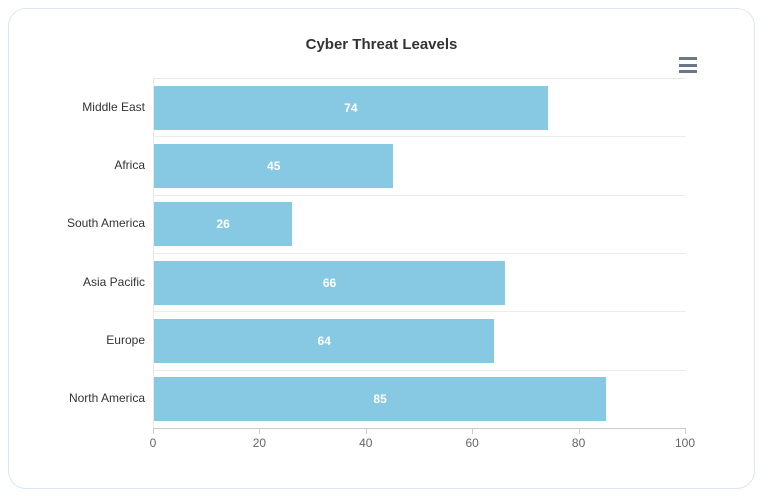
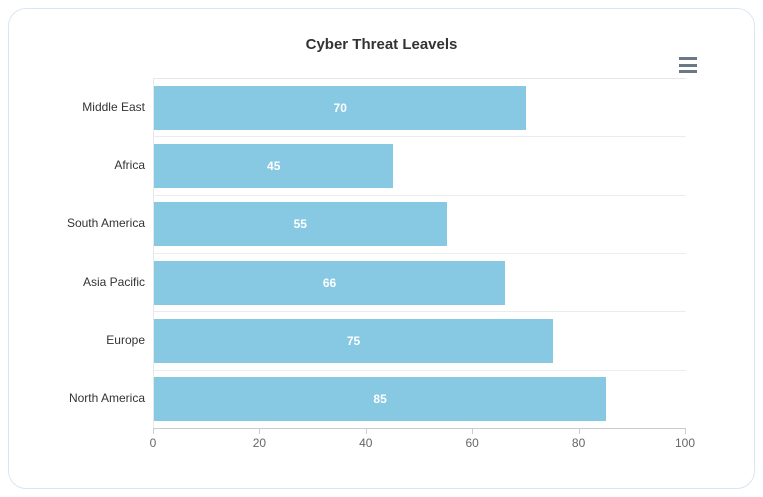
Middle East: 74 -> 70
South America: 26 -> 55
Europe: 64 -> 75
